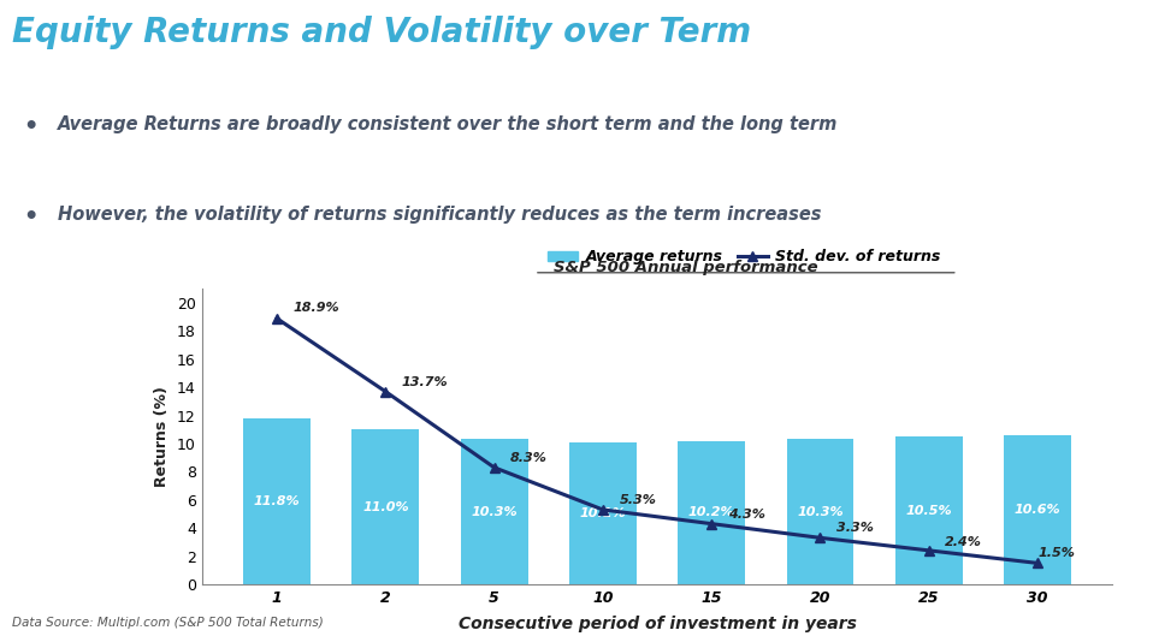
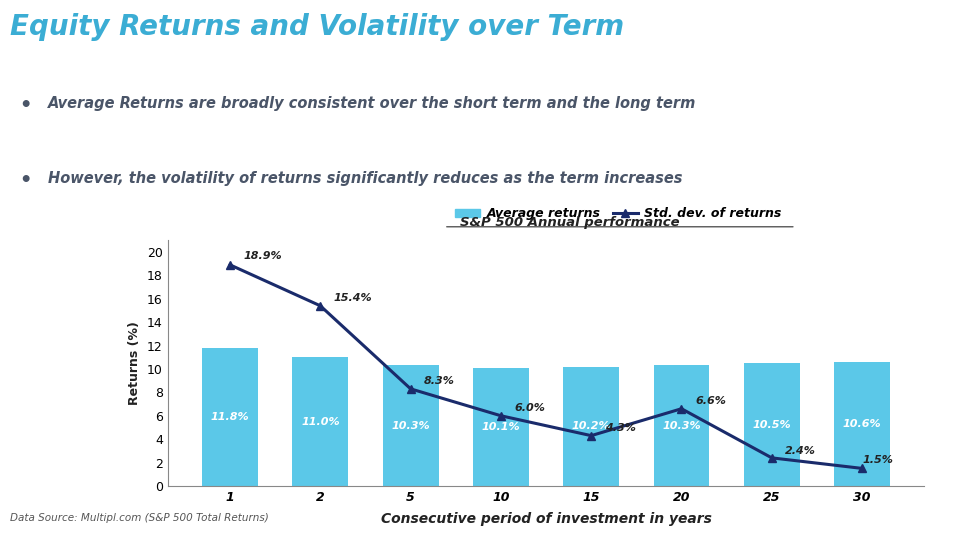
Std. dev. of returns/2: 13.7% -> 15.4%
Std. dev. of returns/10: 5.3% -> 6.0%
Std. dev. of returns/20: 3.3% -> 6.6%
